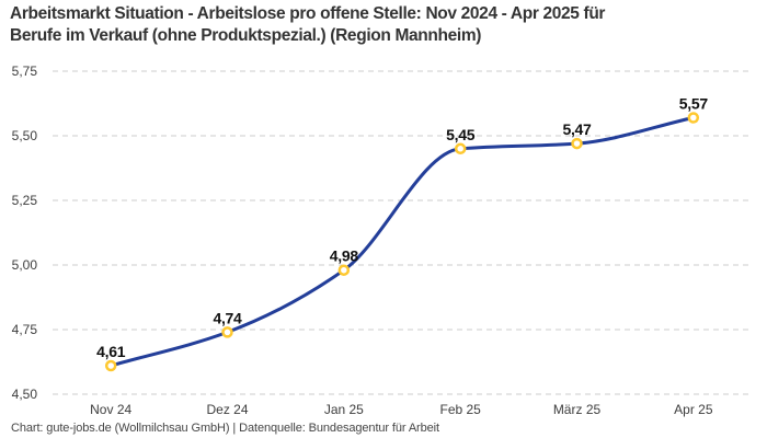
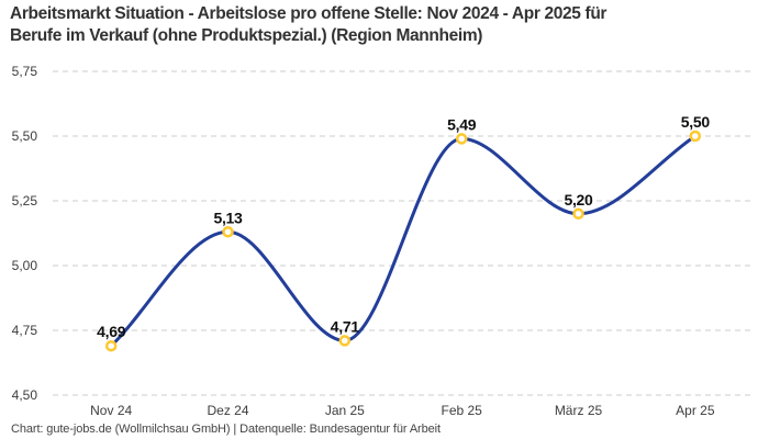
Nov 24: 4,61 -> 4,69
Dez 24: 4,74 -> 5,13
Jan 25: 4,98 -> 4,71
Feb 25: 5,45 -> 5,49
März 25: 5,47 -> 5,20
Apr 25: 5,57 -> 5,50
